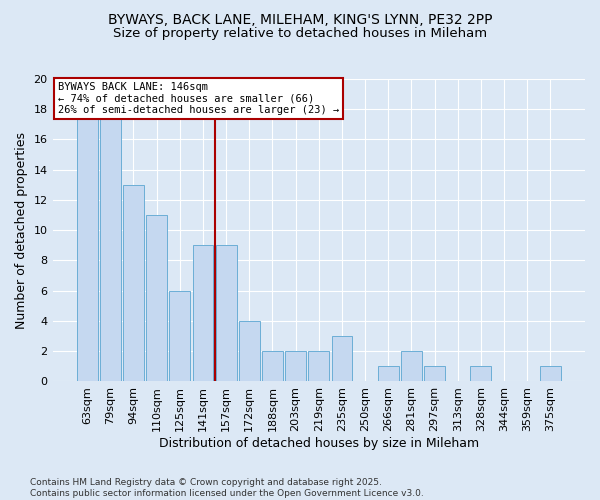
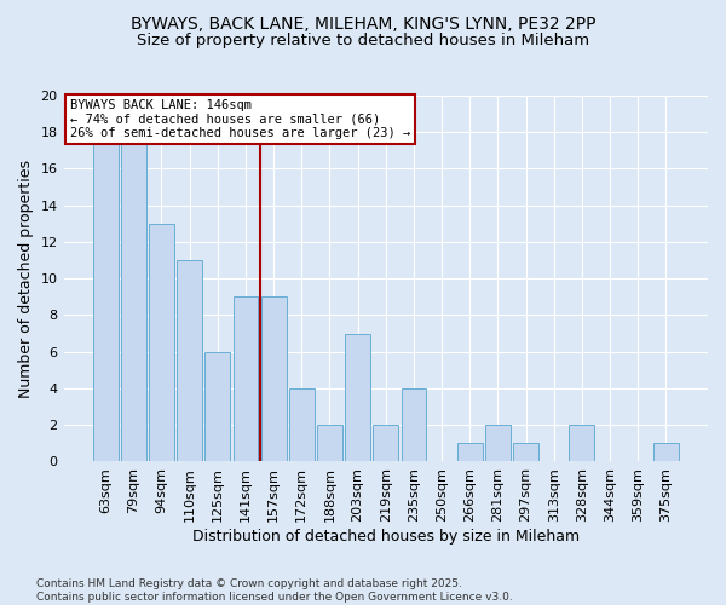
203sqm: 2 -> 7
235sqm: 3 -> 4
328sqm: 1 -> 2
